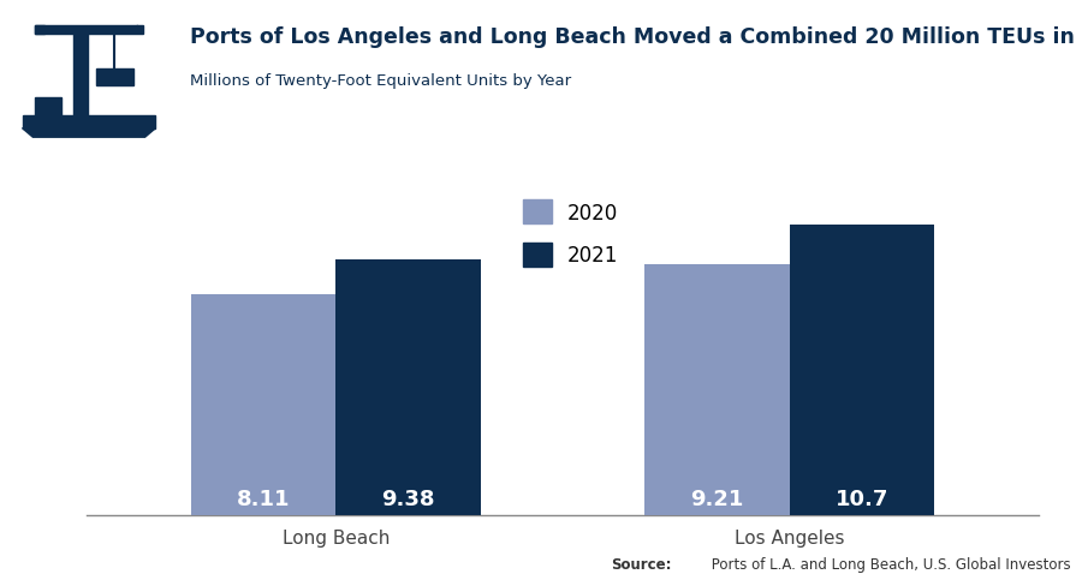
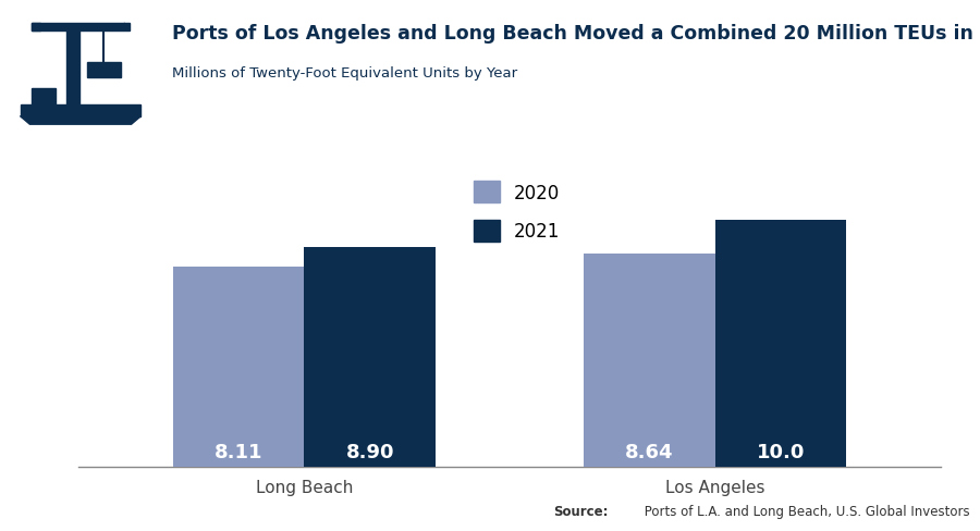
2021/Long Beach: 9.38 -> 8.90
2020/Los Angeles: 9.21 -> 8.64
2021/Los Angeles: 10.7 -> 10.0
